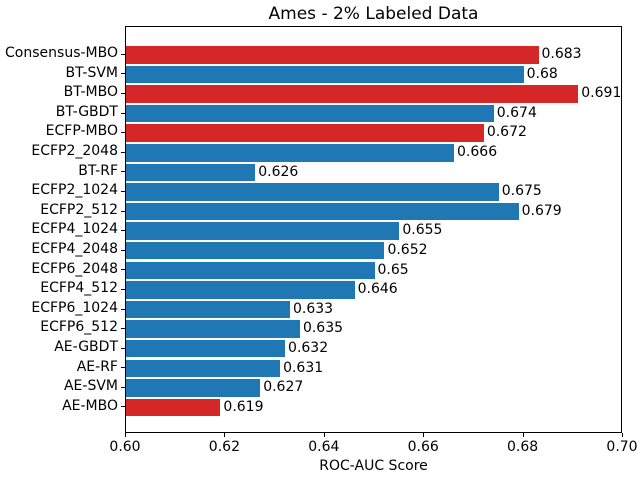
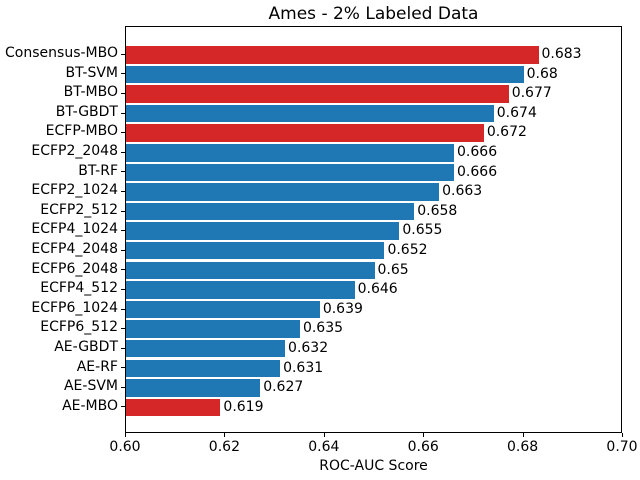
BT-MBO: 0.691 -> 0.677
BT-RF: 0.626 -> 0.666
ECFP2_1024: 0.675 -> 0.663
ECFP2_512: 0.679 -> 0.658
ECFP6_1024: 0.633 -> 0.639
